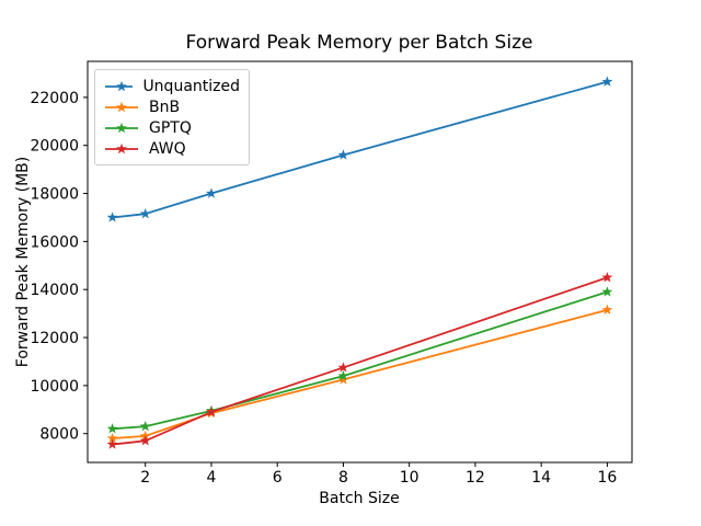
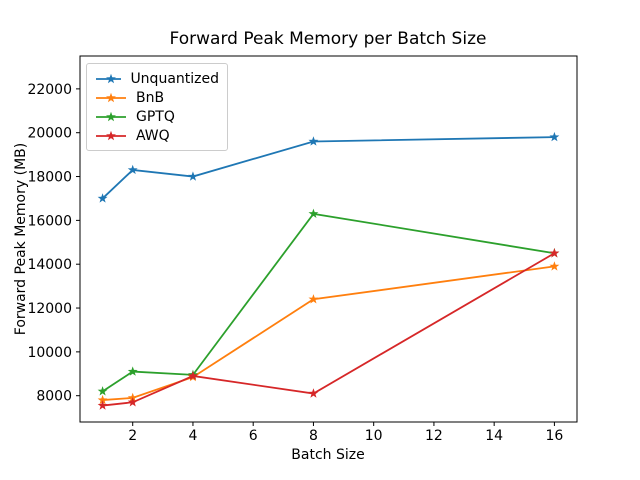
Unquantized/2: 17200 -> 18300
GPTQ/2: 8300 -> 9100
BnB/8: 10200 -> 12400
GPTQ/8: 10400 -> 16300
AWQ/8: 10800 -> 8100
Unquantized/16: 22600 -> 19800
BnB/16: 13200 -> 13900
GPTQ/16: 13900 -> 14500
